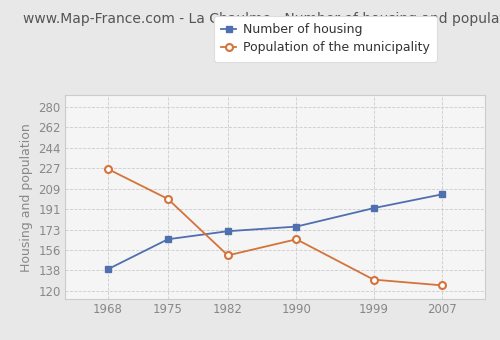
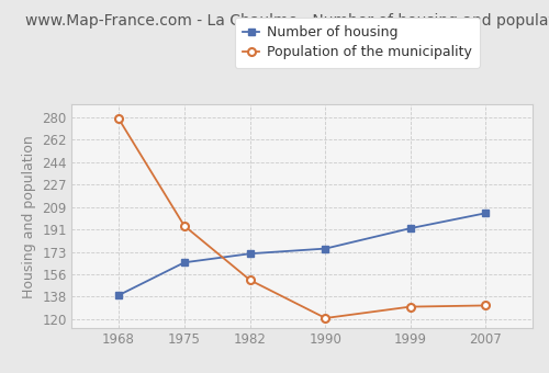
Population of the municipality/1968: 226 -> 279
Population of the municipality/1975: 200 -> 194
Population of the municipality/1990: 165 -> 121
Population of the municipality/2007: 125 -> 131
